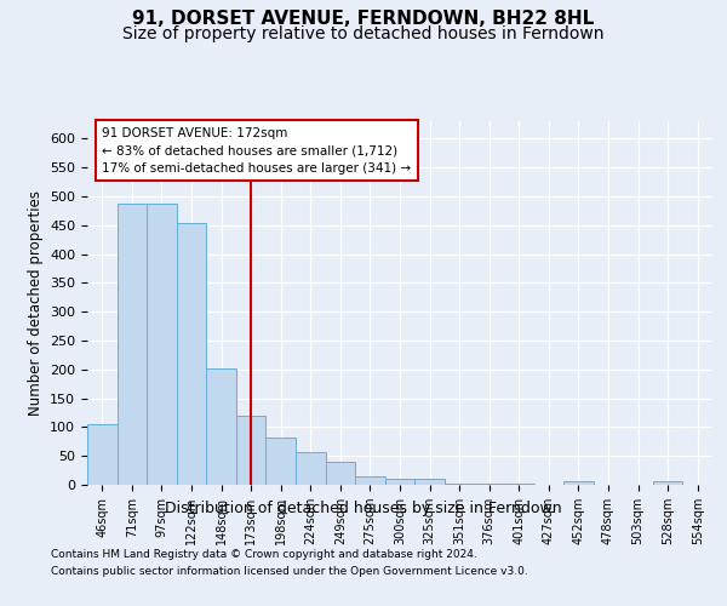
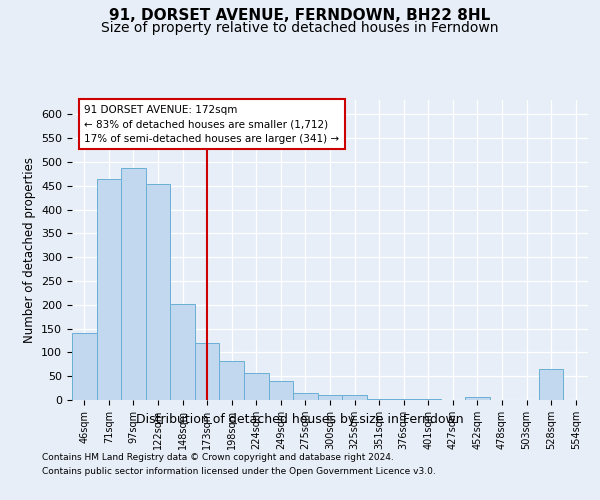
46sqm: 105 -> 140
71sqm: 487 -> 465
528sqm: 7 -> 65
